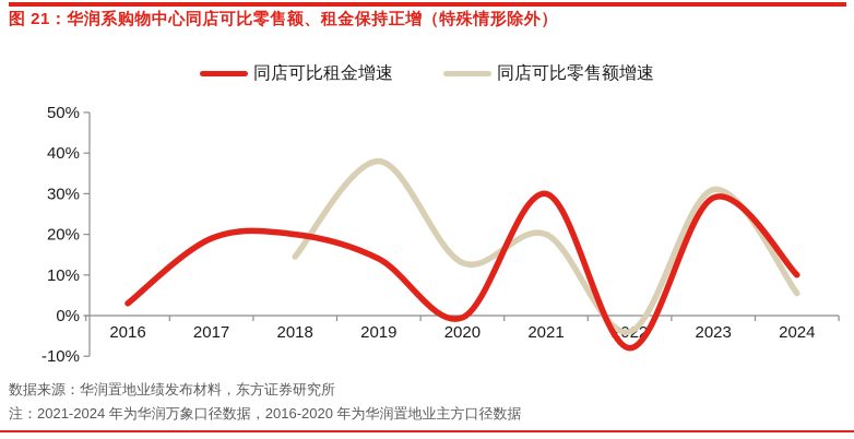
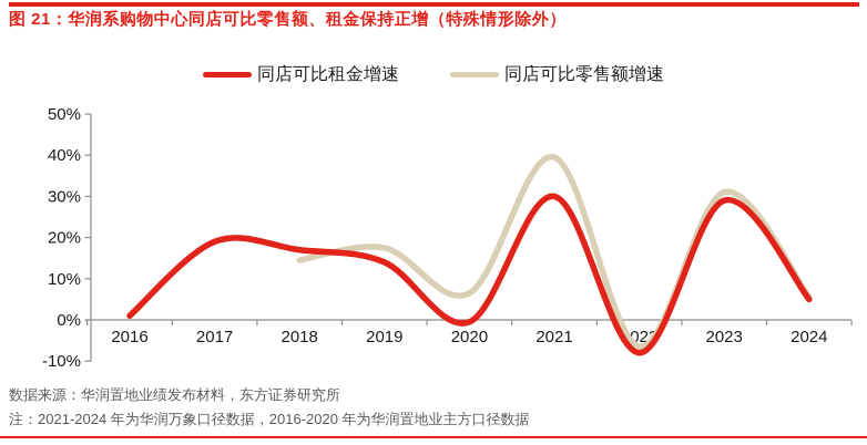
同店可比租金增速/2016: 3% -> 1%
同店可比租金增速/2018: 20% -> 17%
同店可比零售额增速/2019: 38% -> 18%
同店可比零售额增速/2020: 13% -> 6%
同店可比零售额增速/2021: 20% -> 40%
同店可比零售额增速/2022: -4% -> -6%
同店可比租金增速/2024: 10% -> 5%
